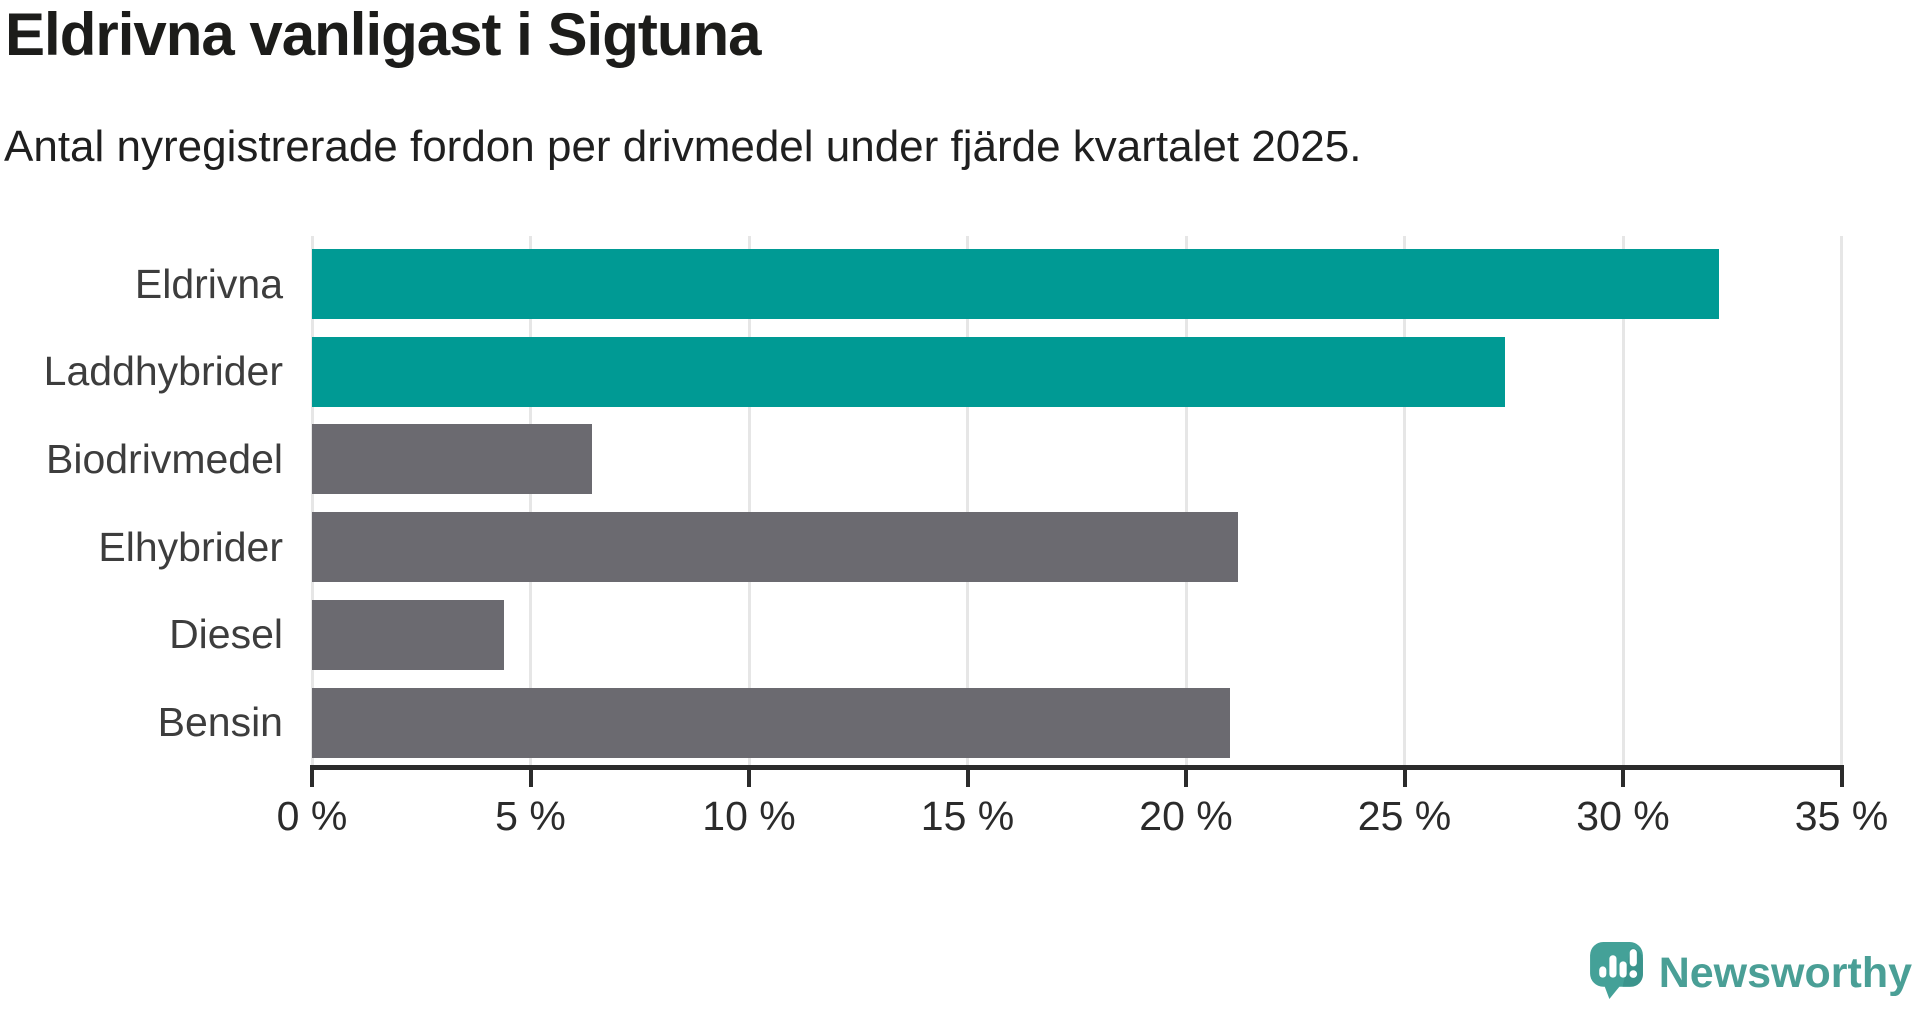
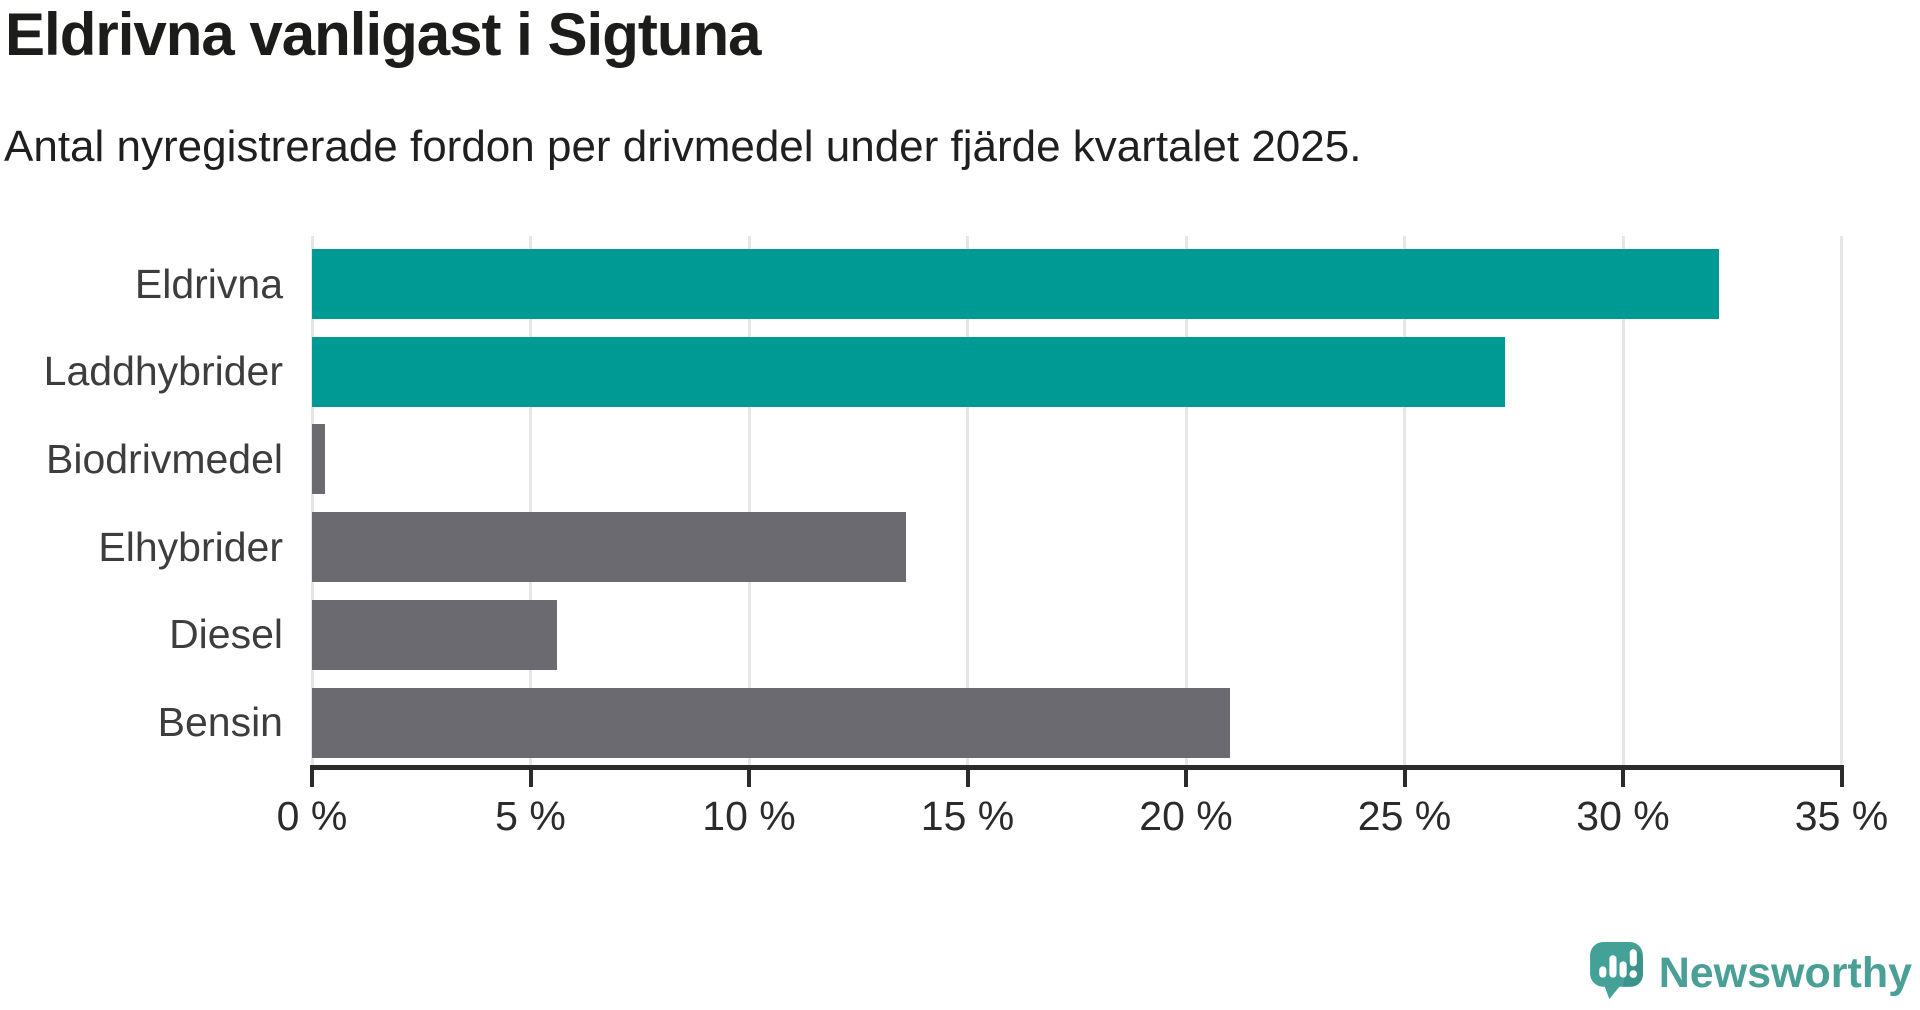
Biodrivmedel: 6.4% -> 0.3%
Elhybrider: 21.2% -> 13.6%
Diesel: 4.4% -> 5.6%
